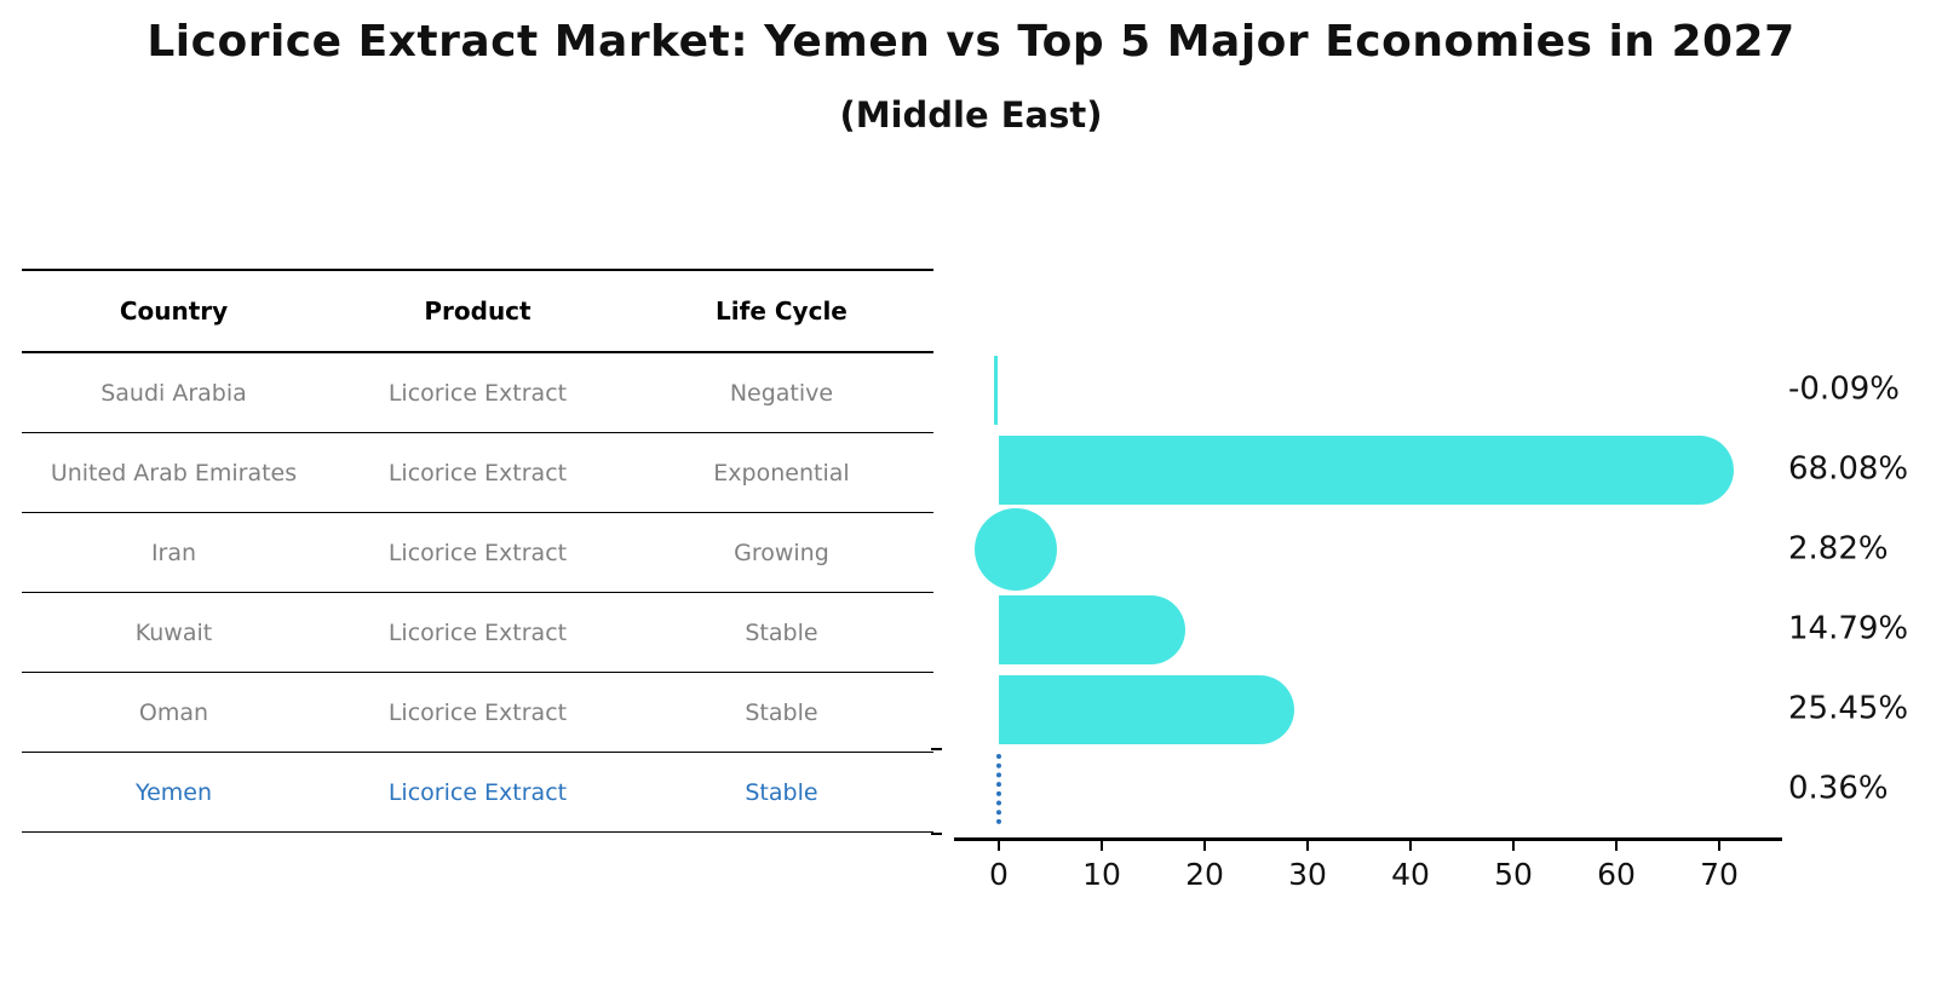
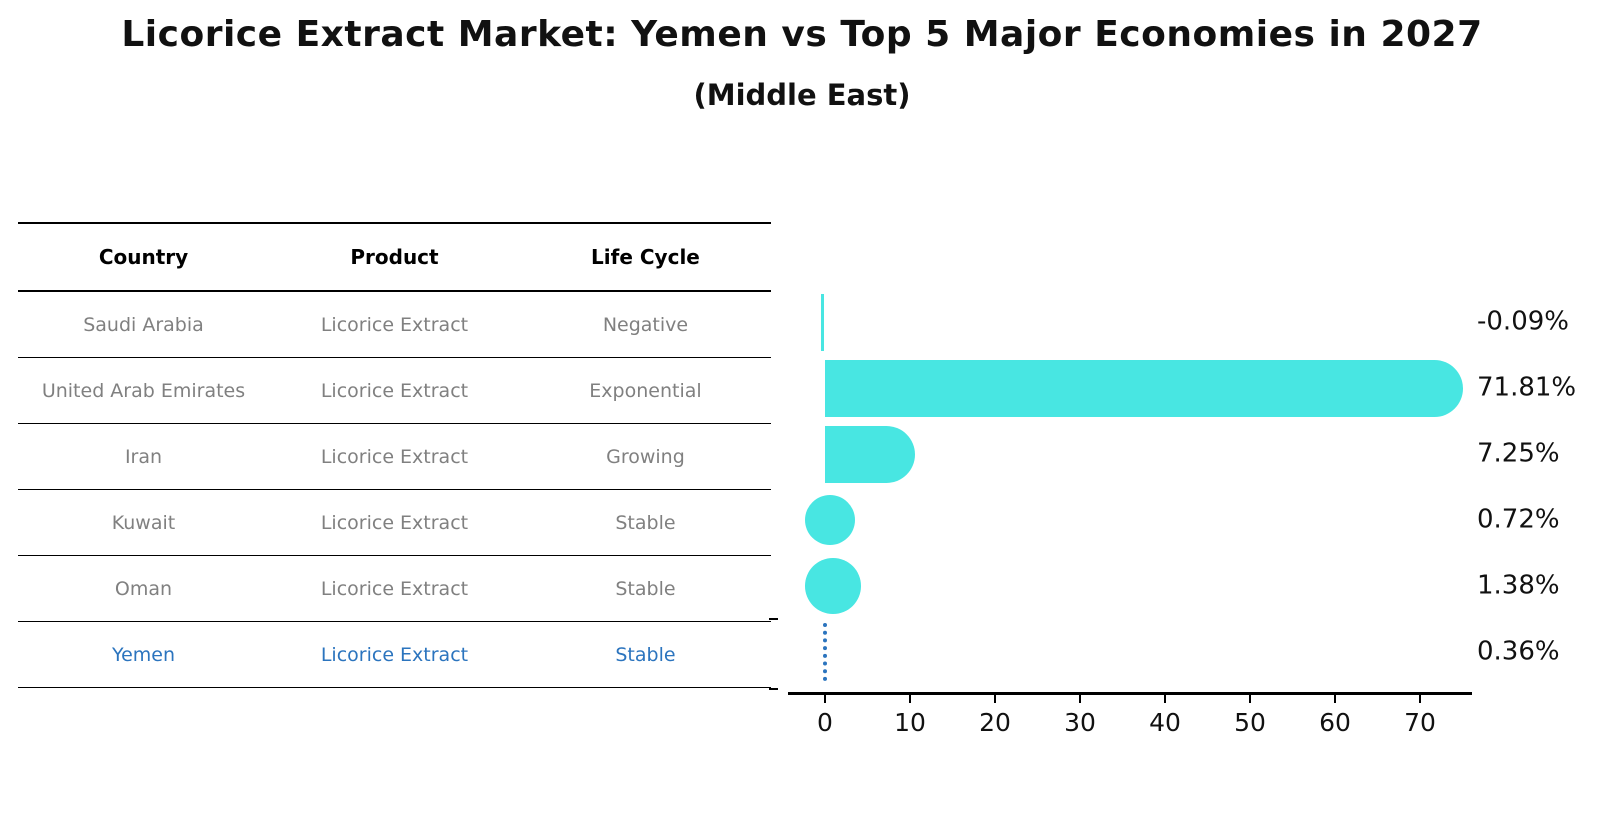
United Arab Emirates: 68.08% -> 71.81%
Iran: 2.82% -> 7.25%
Kuwait: 14.79% -> 0.72%
Oman: 25.45% -> 1.38%
